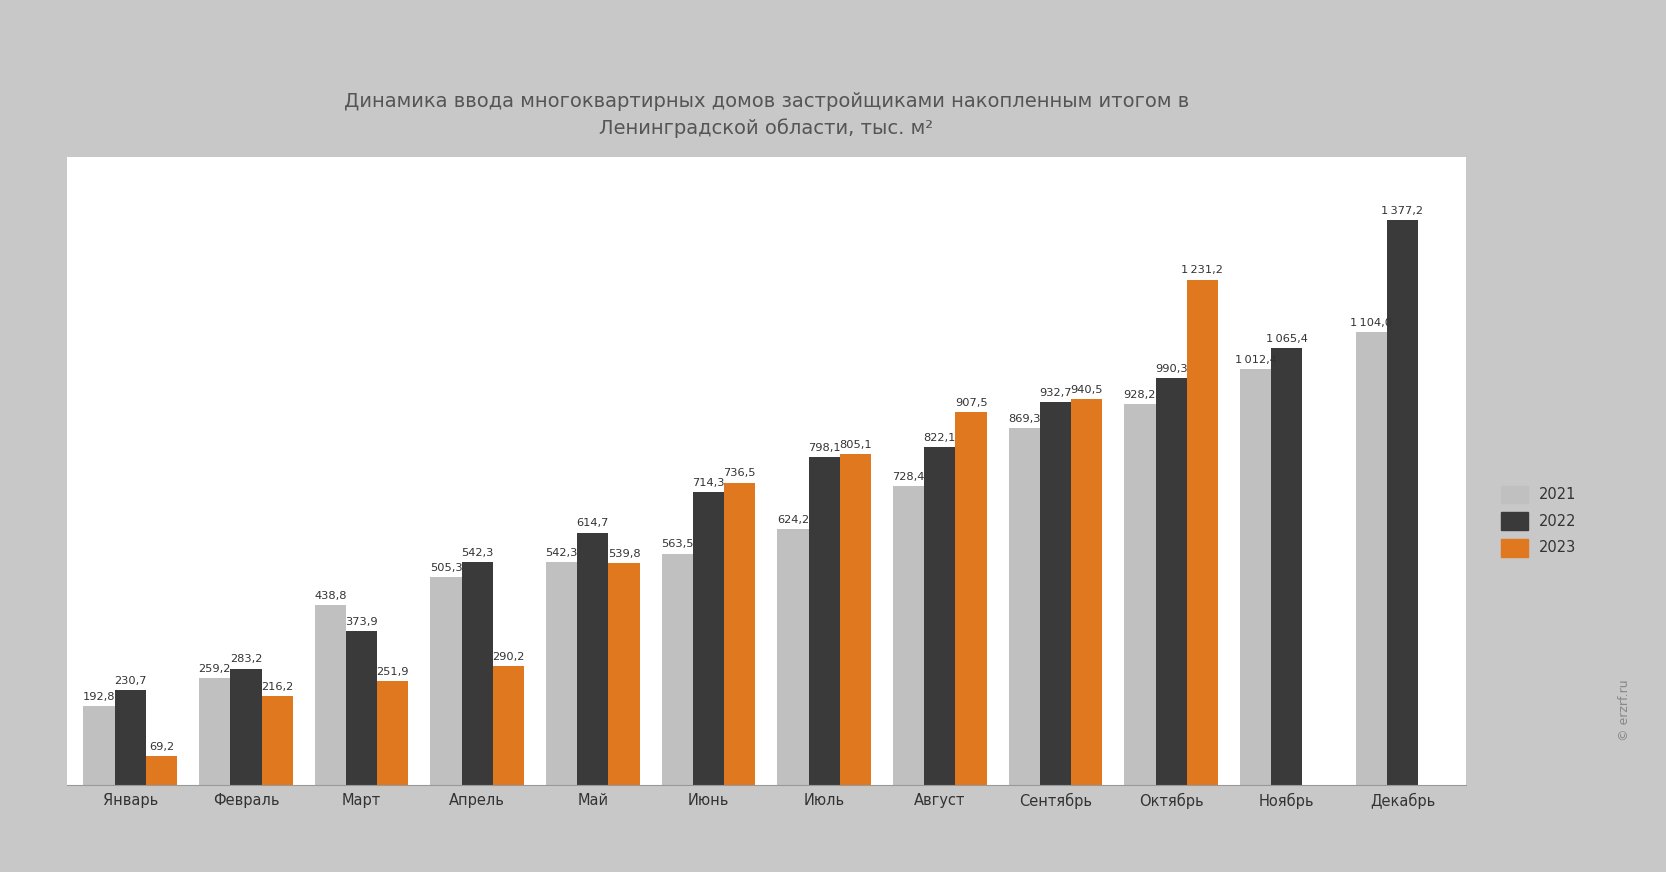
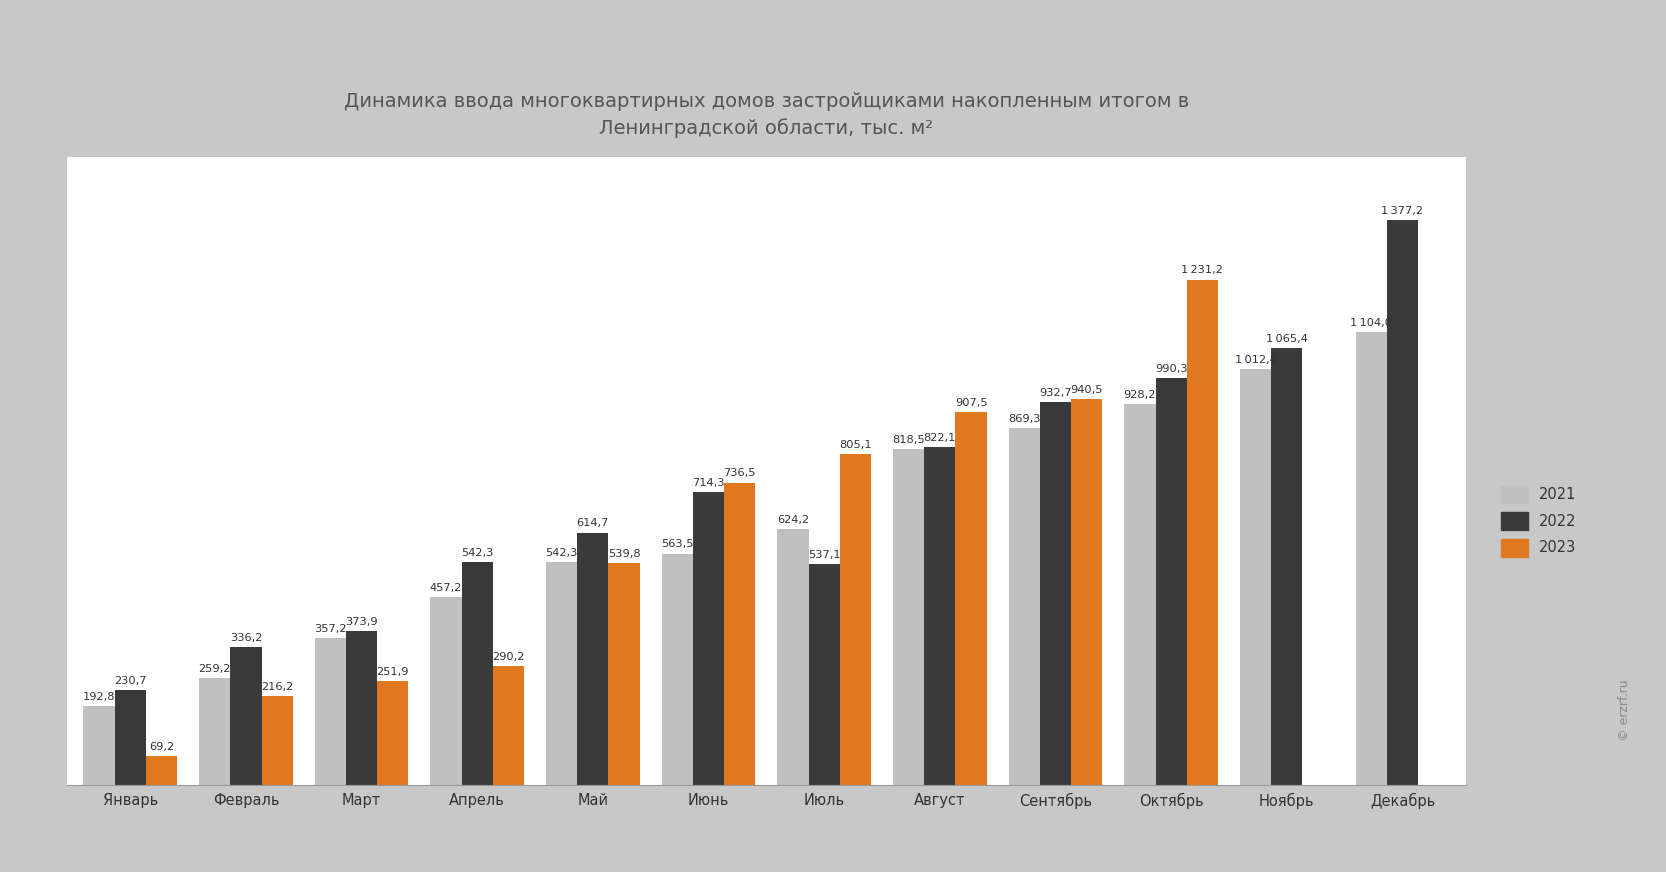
2022/Февраль: 283,2 -> 336,2
2021/Март: 438,8 -> 357,2
2021/Апрель: 505,3 -> 457,2
2022/Июль: 798,1 -> 537,1
2021/Август: 728,4 -> 818,5
